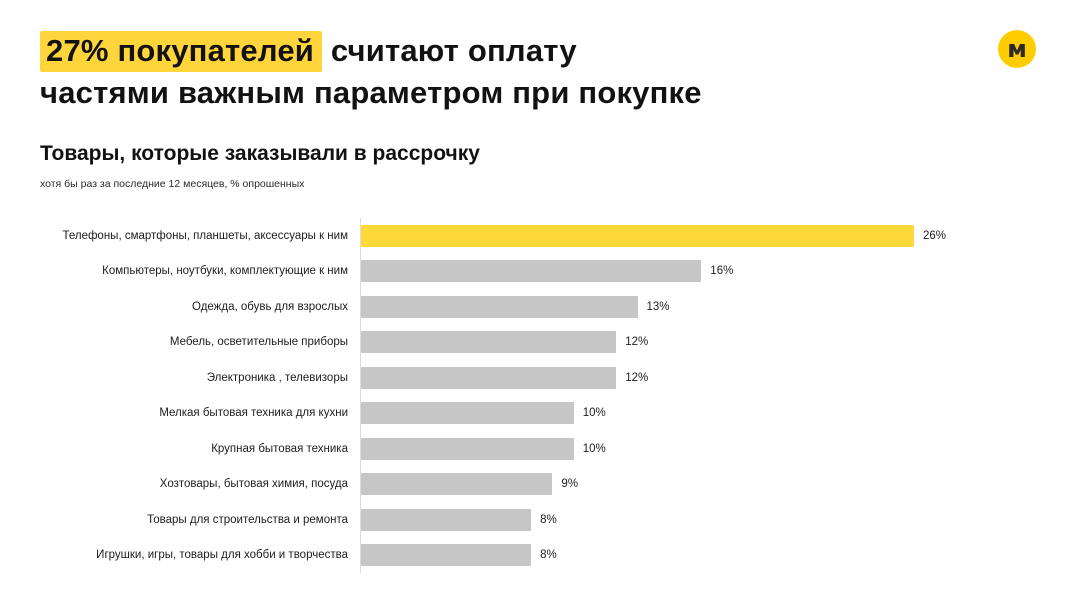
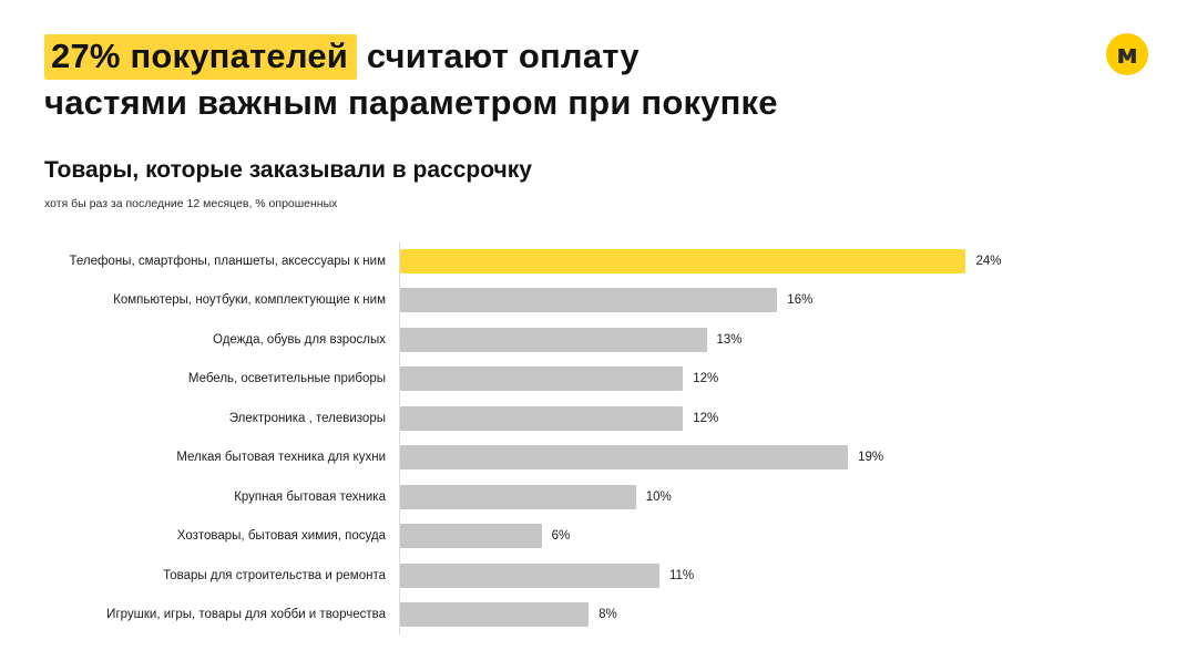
Телефоны, смартфоны, планшеты, аксессуары к ним: 26% -> 24%
Мелкая бытовая техника для кухни: 10% -> 19%
Хозтовары, бытовая химия, посуда: 9% -> 6%
Товары для строительства и ремонта: 8% -> 11%
